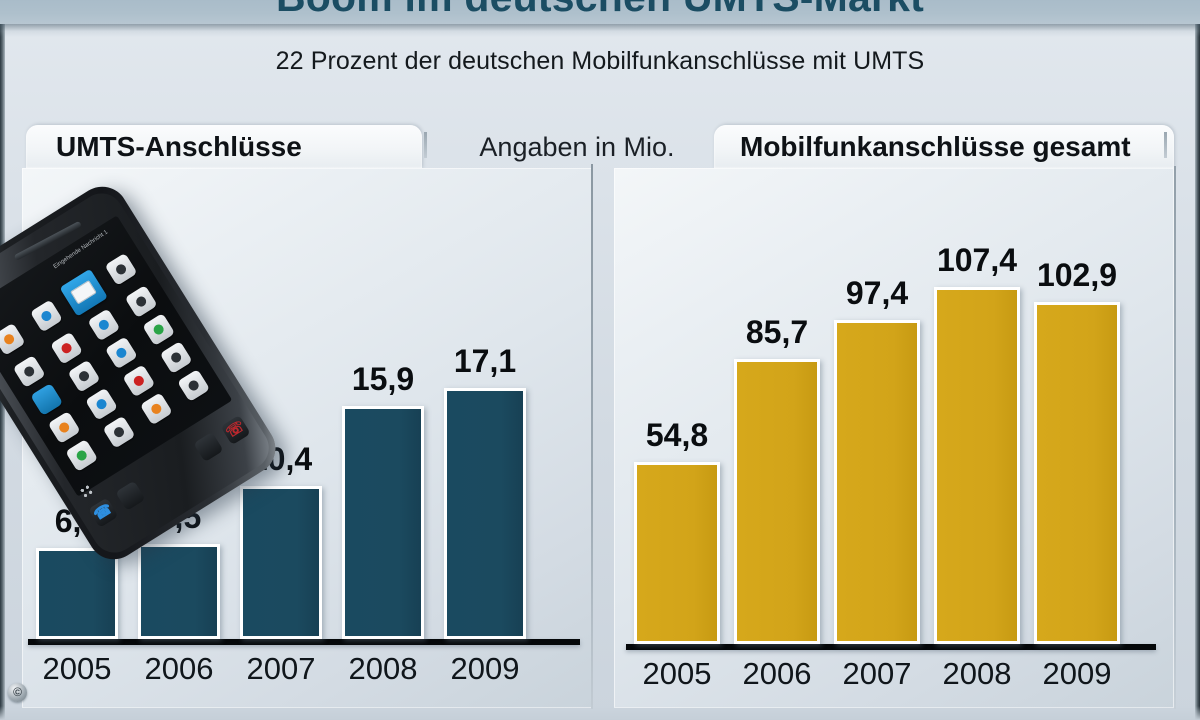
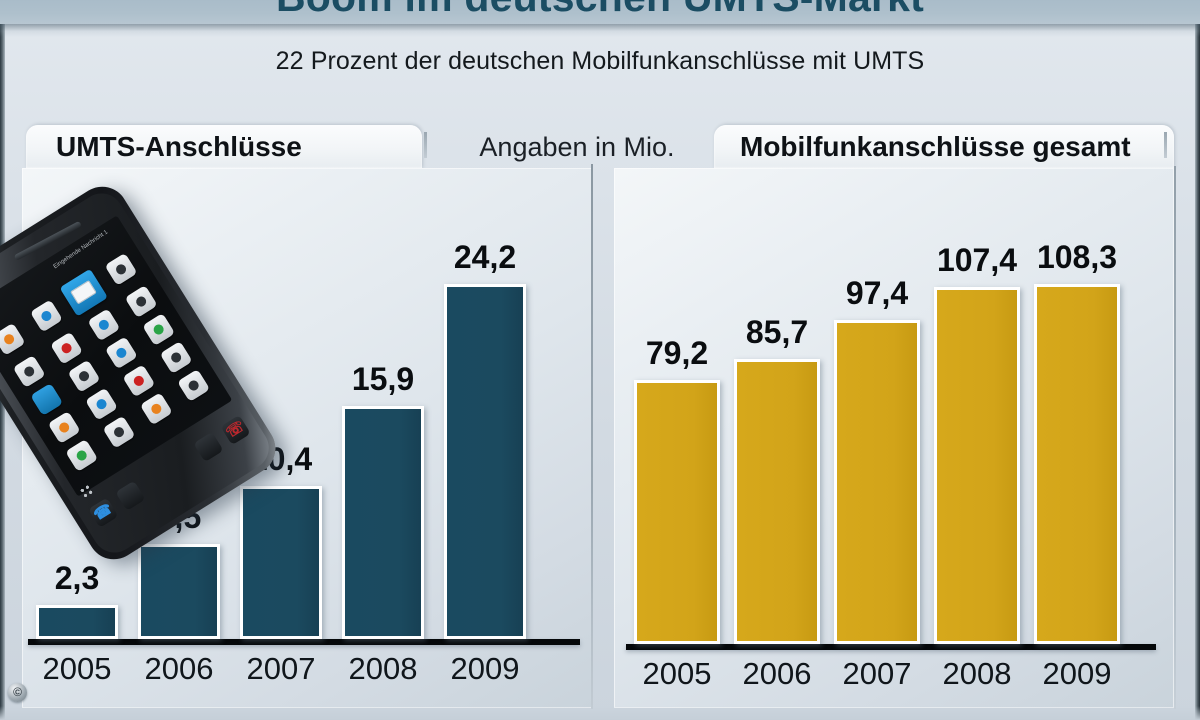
UMTS-Anschlüsse/2005: 6,2 -> 2,3
UMTS-Anschlüsse/2009: 17,1 -> 24,2
Mobilfunkanschlüsse gesamt/2005: 54,8 -> 79,2
Mobilfunkanschlüsse gesamt/2009: 102,9 -> 108,3
